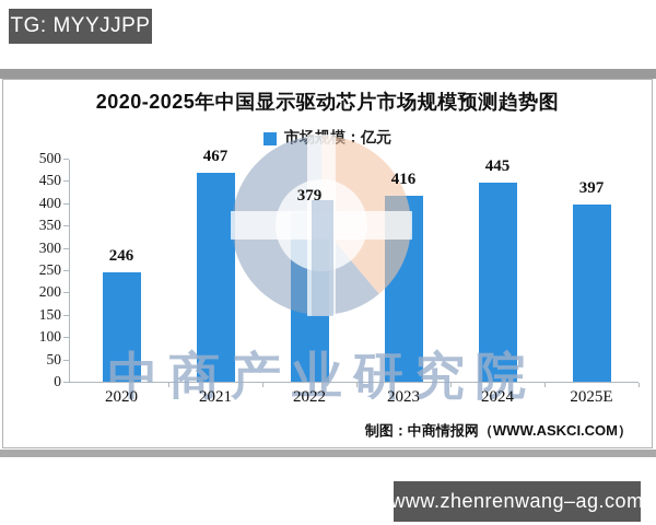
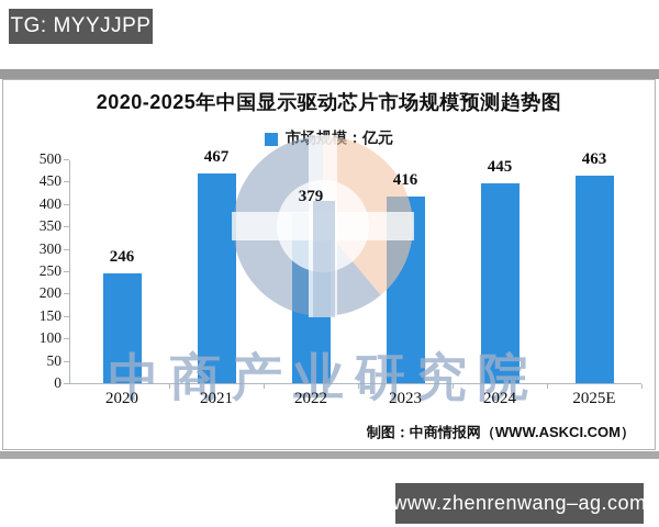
2025E: 397 -> 463
